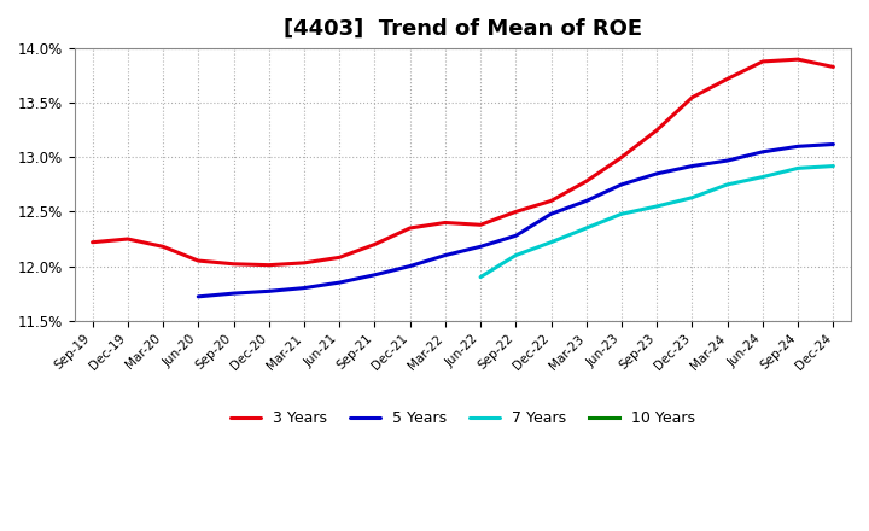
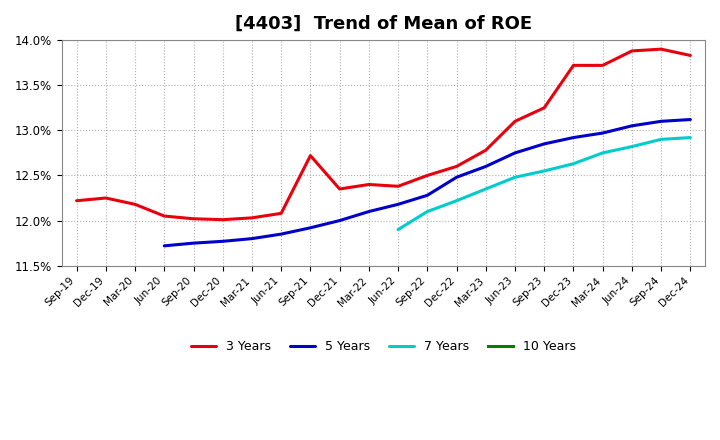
3 Years/Sep-21: 12.20% -> 12.72%
3 Years/Jun-23: 13.00% -> 13.10%
3 Years/Dec-23: 13.55% -> 13.72%
